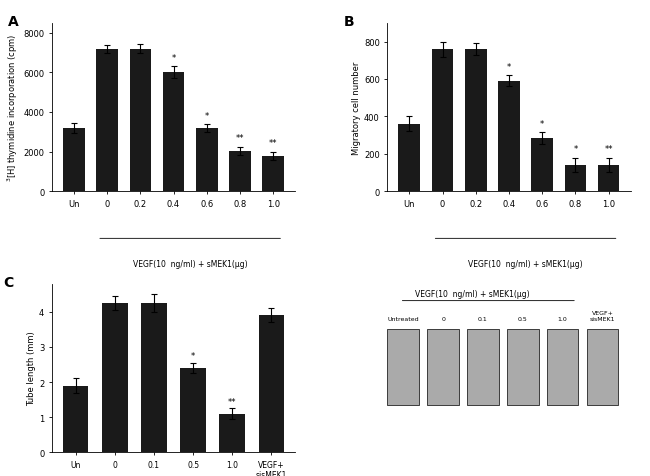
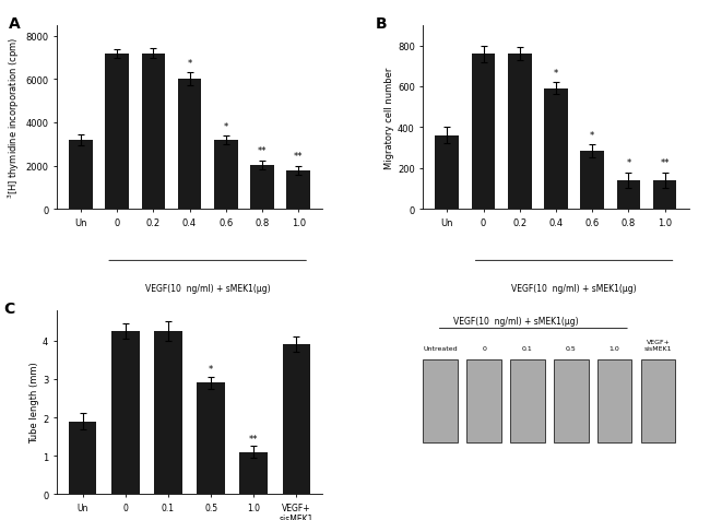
0.5: 2.40 -> 2.90
